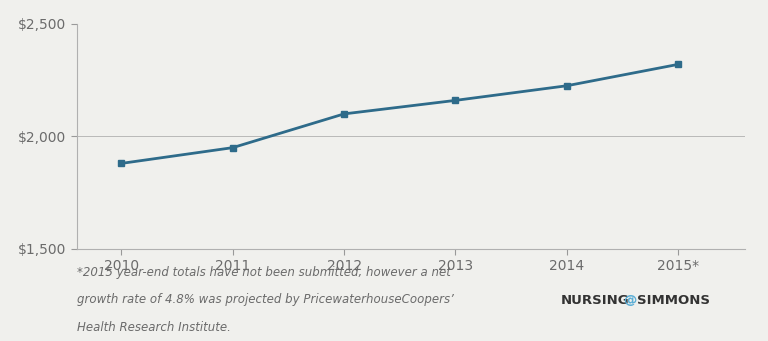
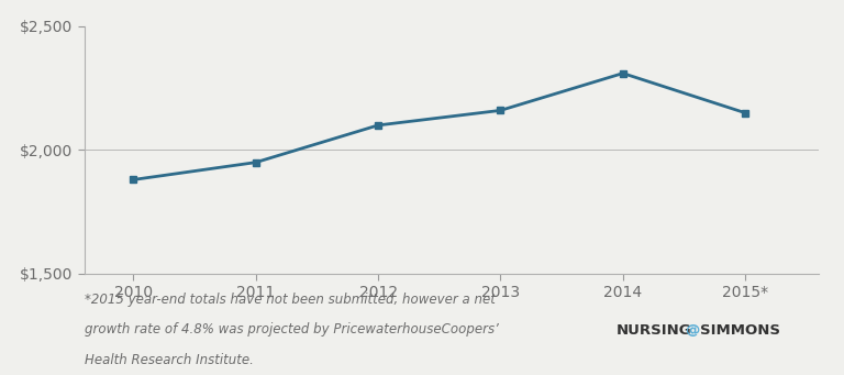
2014: $2,225 -> $2,310
2015*: $2,320 -> $2,150
